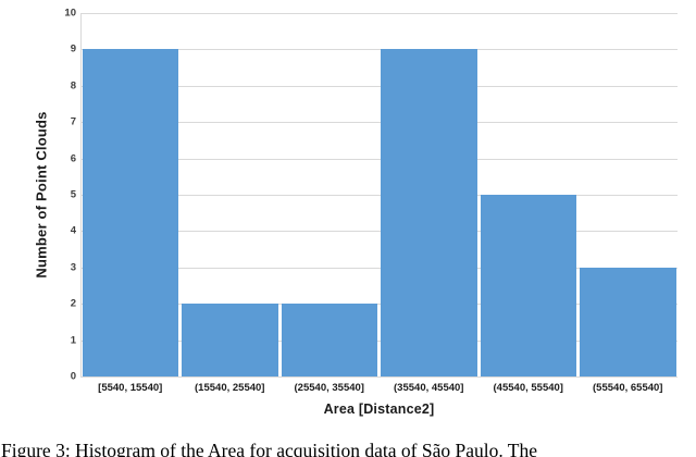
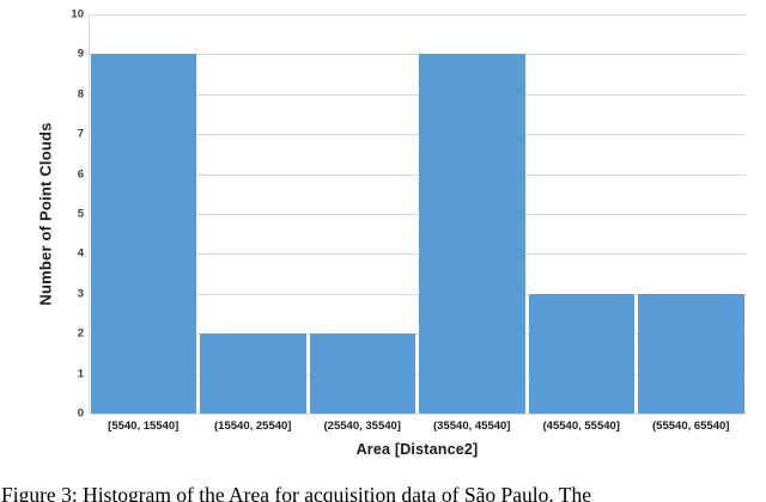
(45540, 55540]: 5 -> 3
